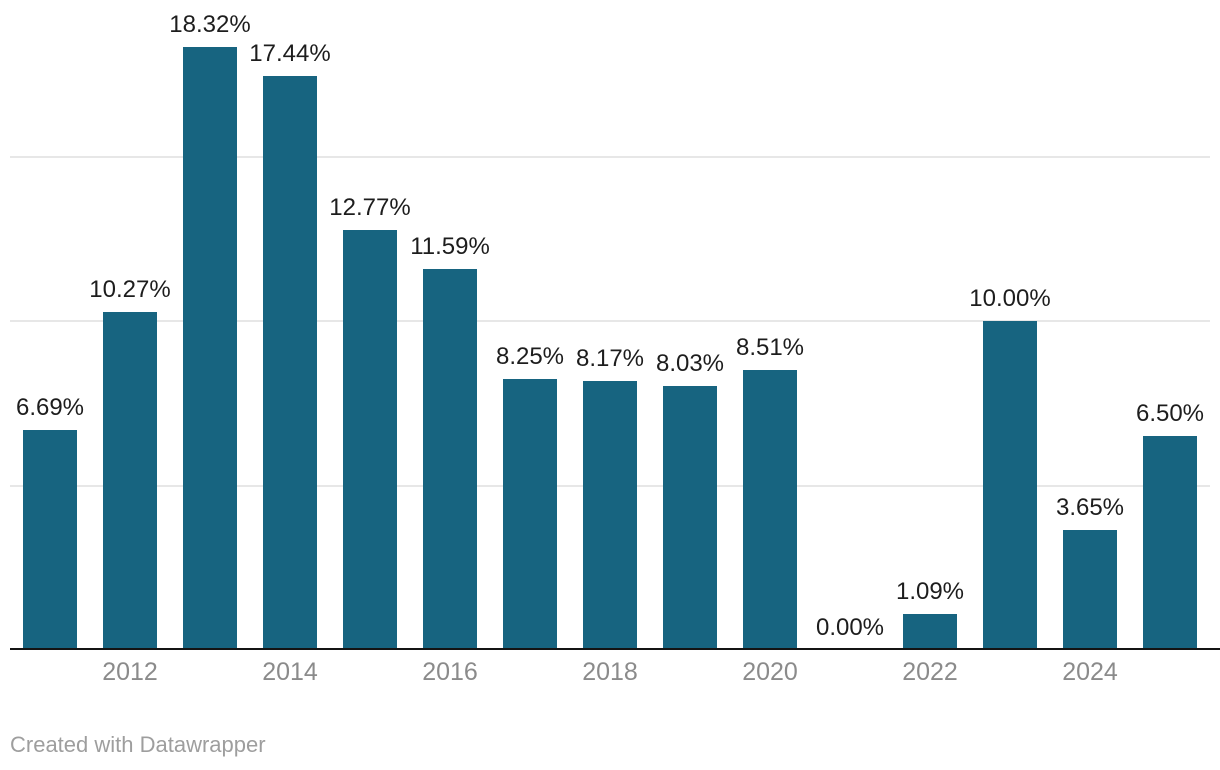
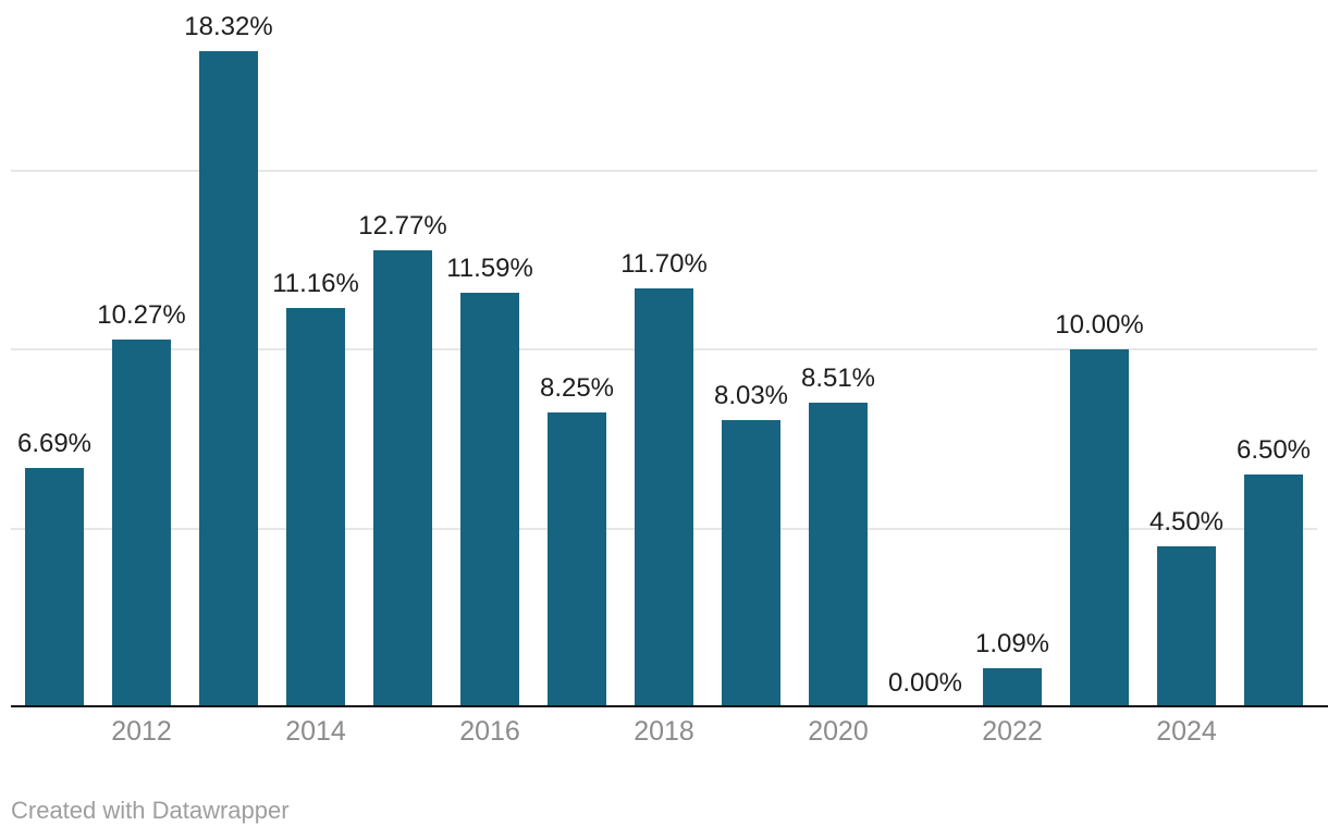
2014: 17.44% -> 11.16%
2018: 8.17% -> 11.70%
2024: 3.65% -> 4.50%
